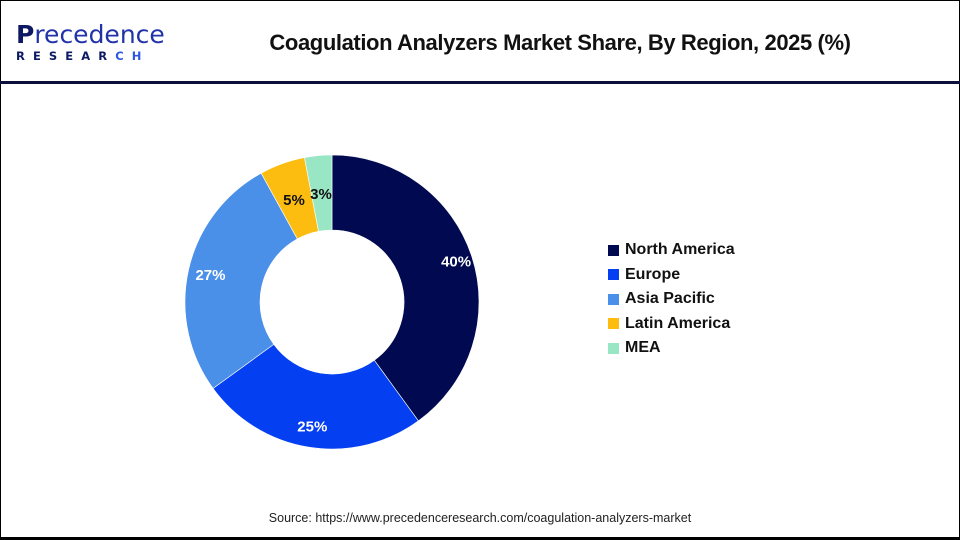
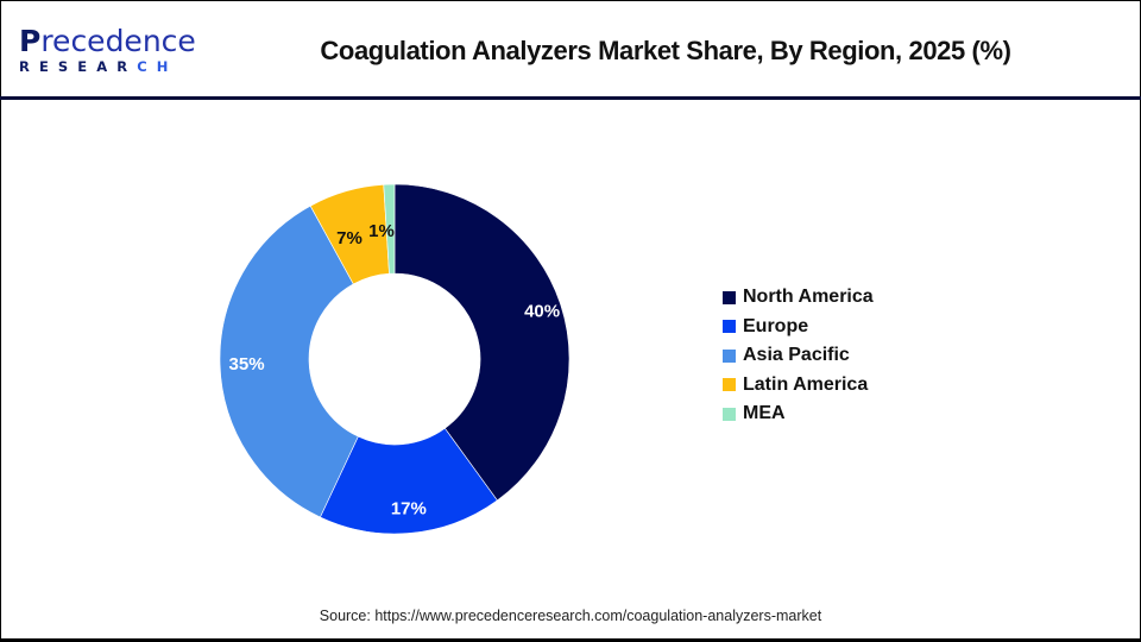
Europe: 25% -> 17%
Asia Pacific: 27% -> 35%
Latin America: 5% -> 7%
MEA: 3% -> 1%
